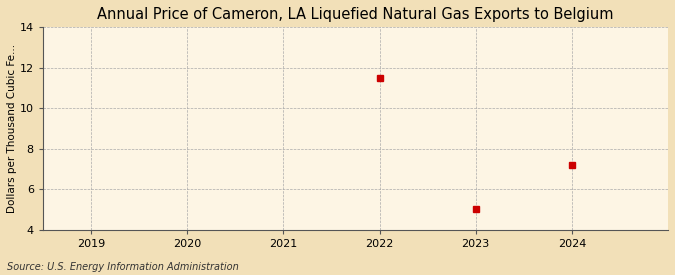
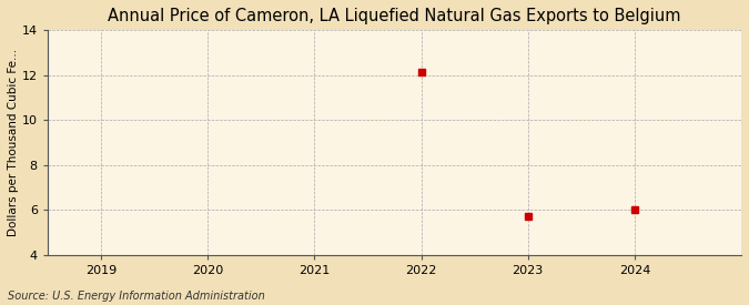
2022: 11.50 -> 12.13
2023: 5.05 -> 5.70
2024: 7.20 -> 6.01
